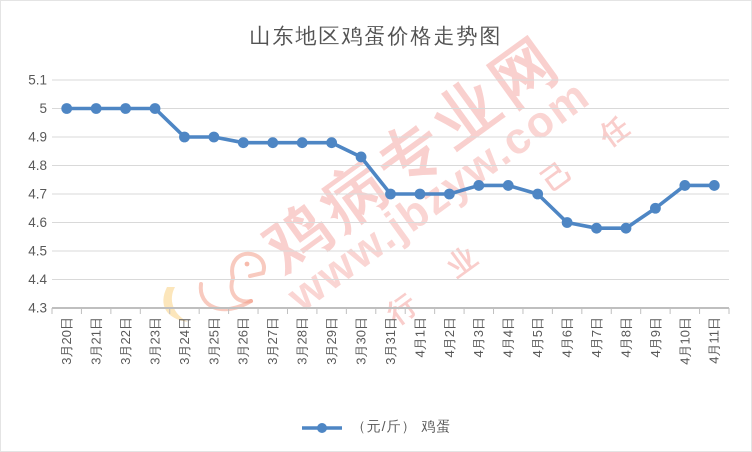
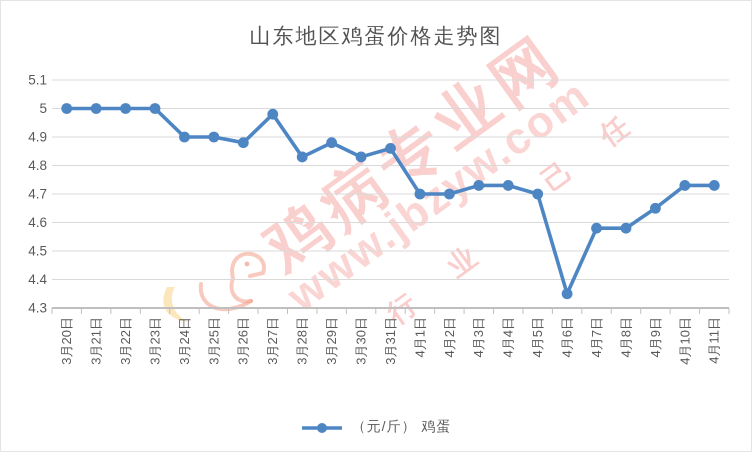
3月27日: 4.88 -> 4.98
3月28日: 4.88 -> 4.83
3月31日: 4.70 -> 4.86
4月6日: 4.60 -> 4.35
